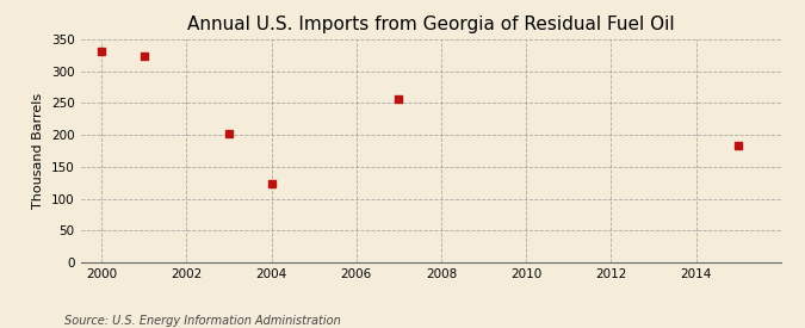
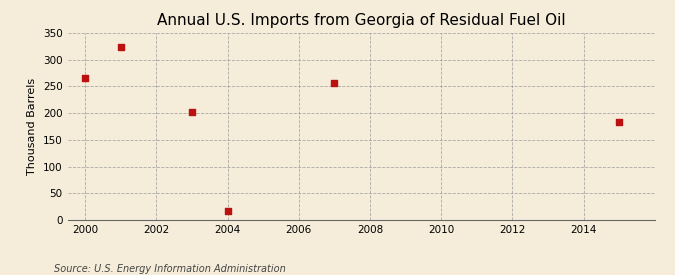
2000: 332 -> 265
2004: 124 -> 17
